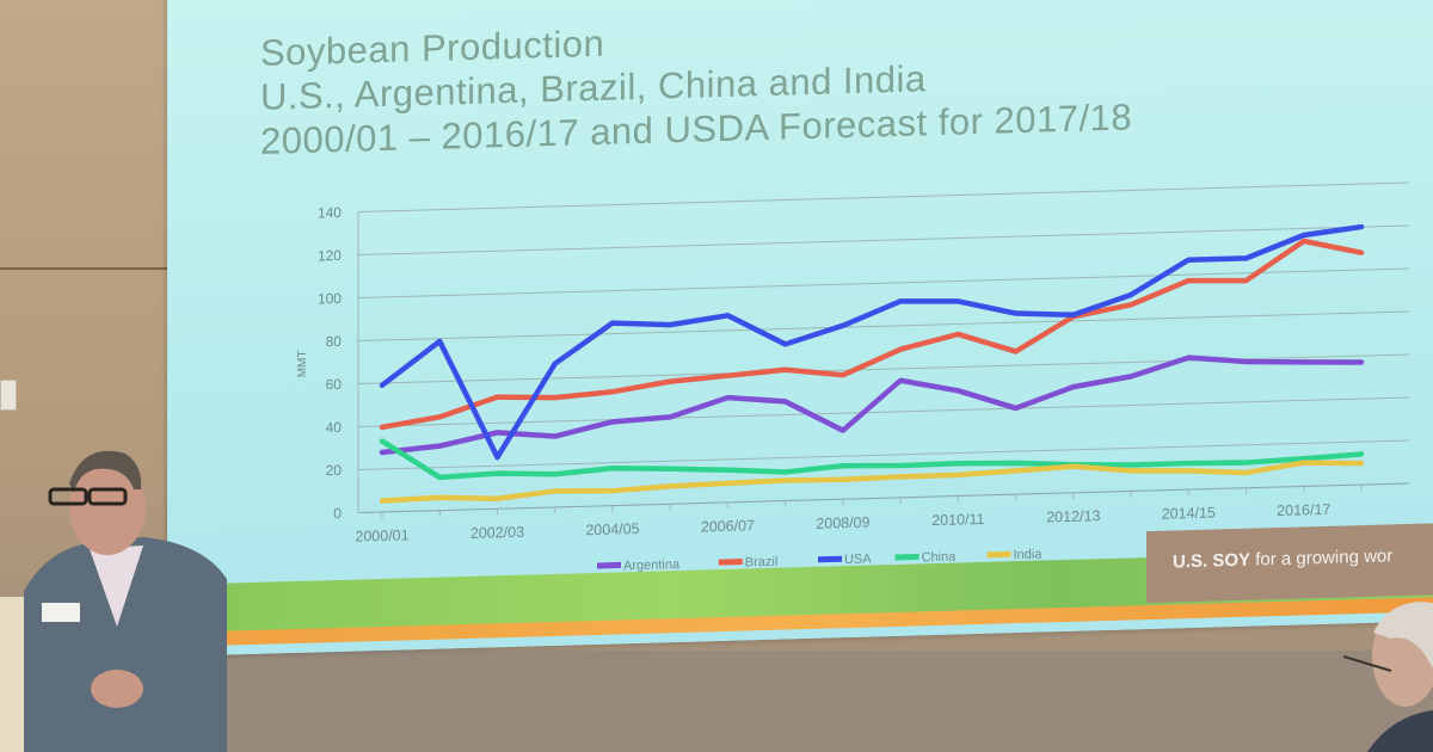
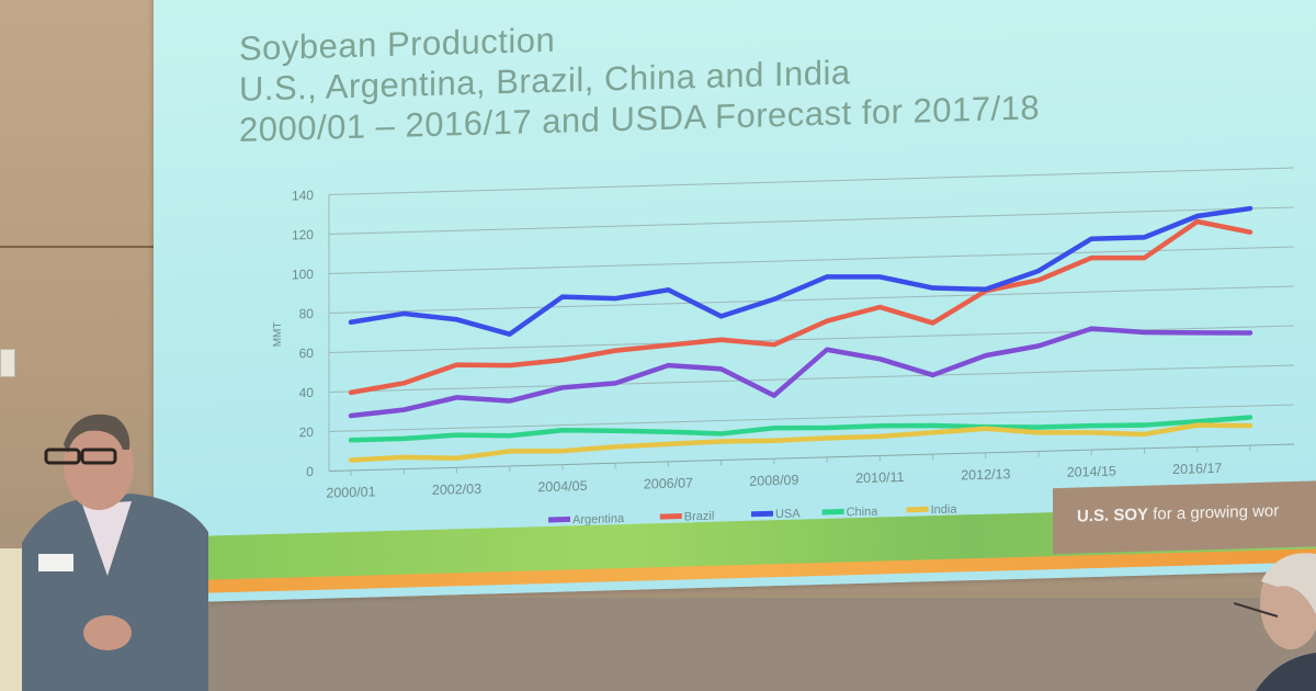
USA/2000/01: 59 -> 75
China/2000/01: 33 -> 15
USA/2002/03: 24 -> 75
